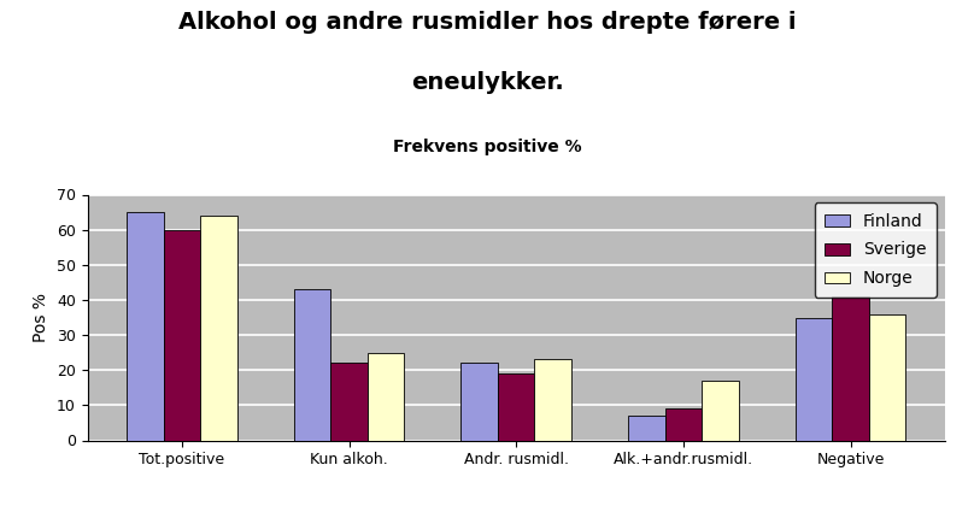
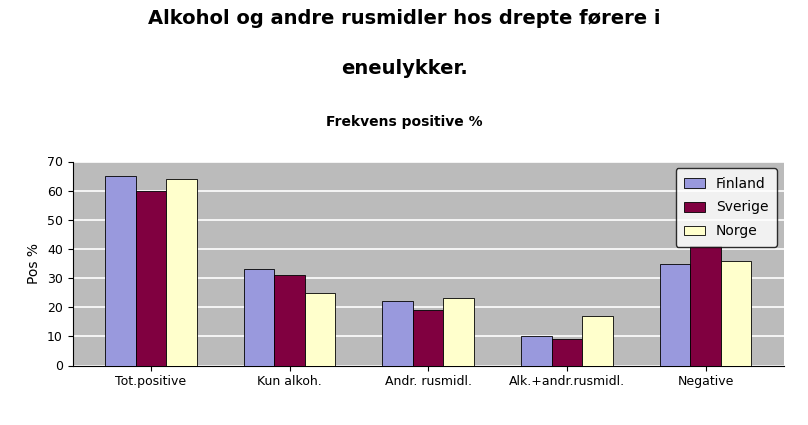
Finland/Kun alkoh.: 43 -> 33
Sverige/Kun alkoh.: 22 -> 31
Finland/Alk.+andr.rusmidl.: 7 -> 10
